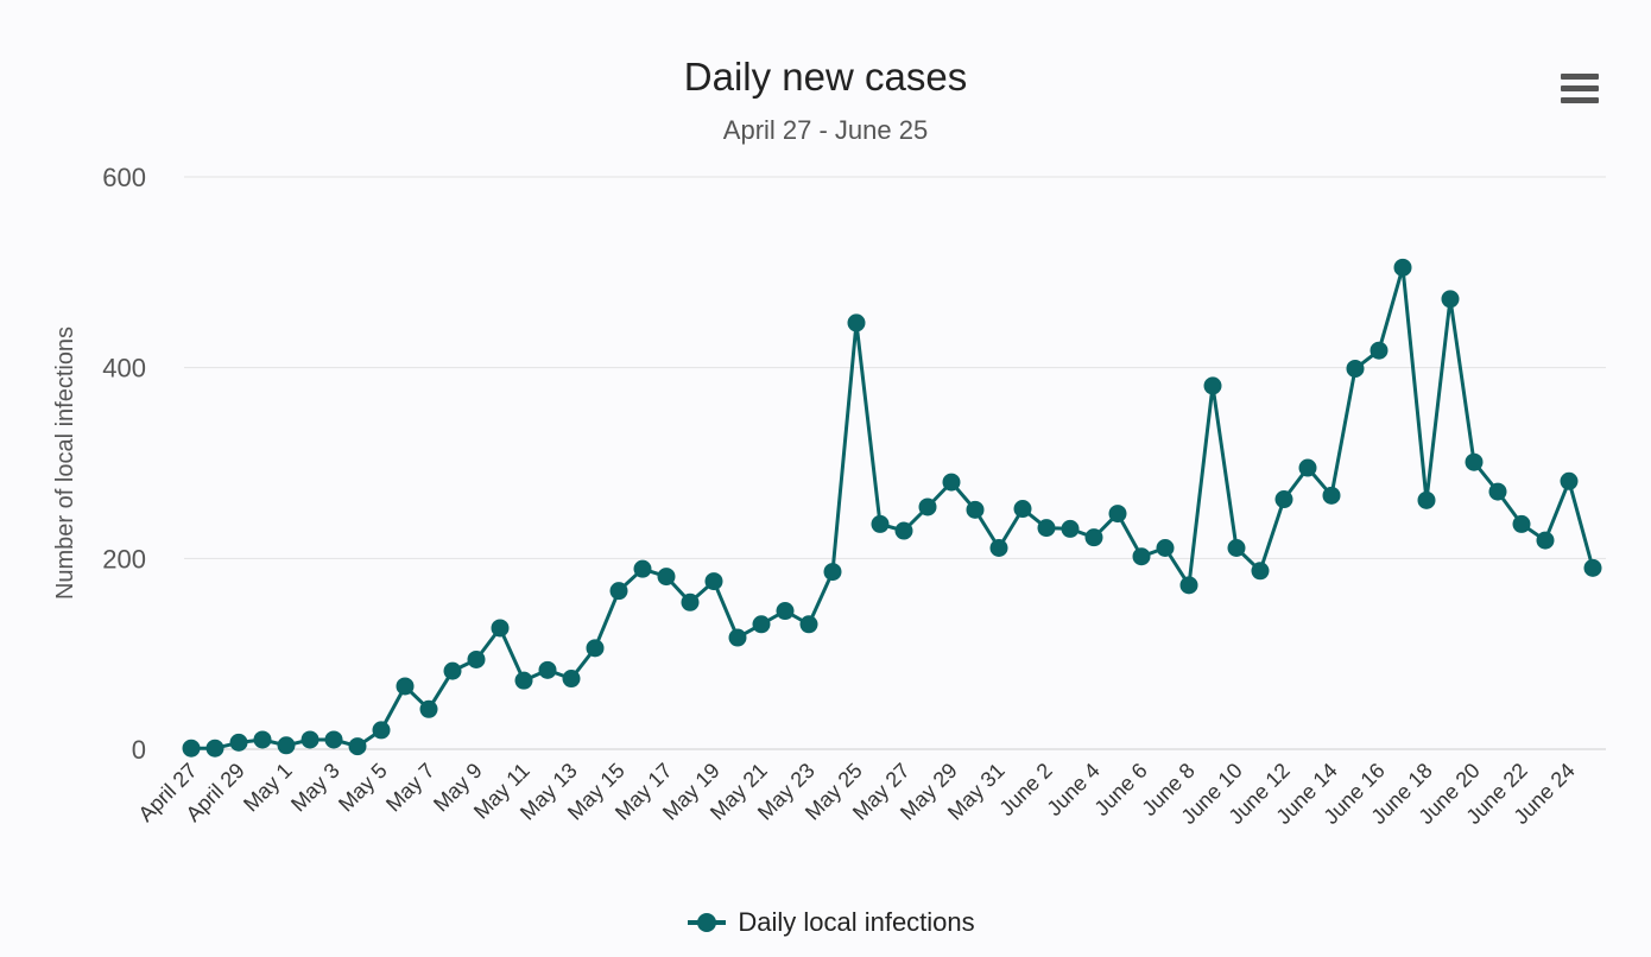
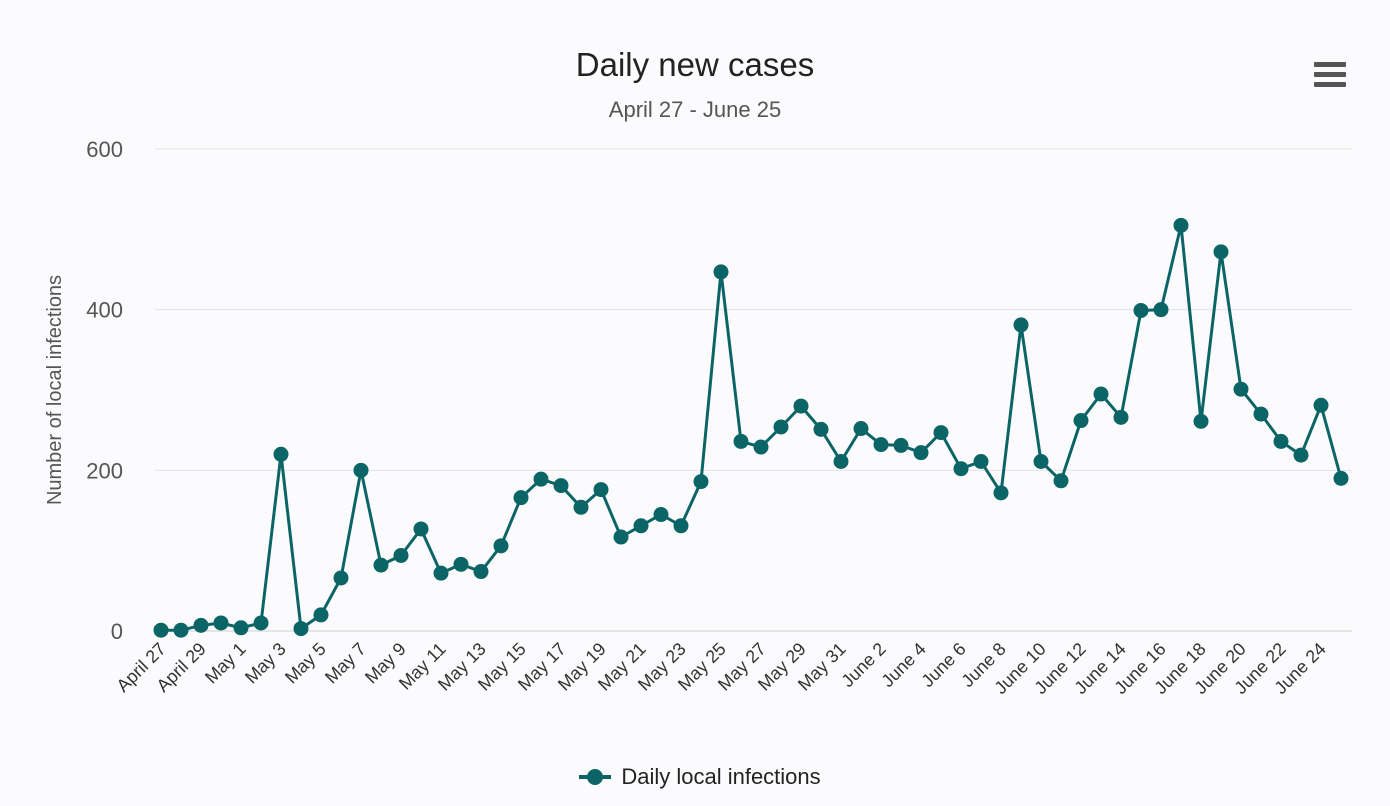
May 3: 10 -> 220
May 7: 40 -> 200
June 16: 420 -> 400
